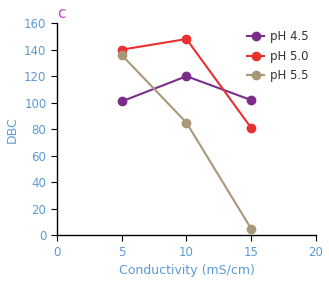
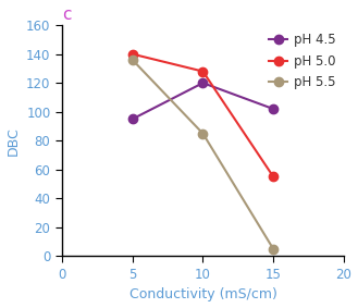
pH 4.5/5: 101 -> 95
pH 5.0/10: 148 -> 128
pH 5.0/15: 81 -> 55
